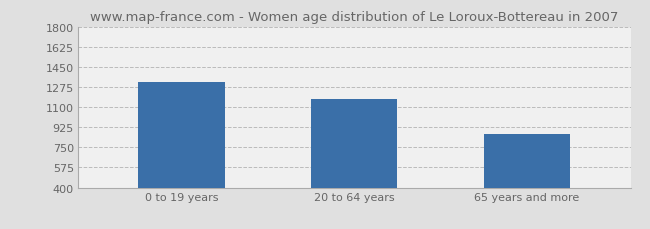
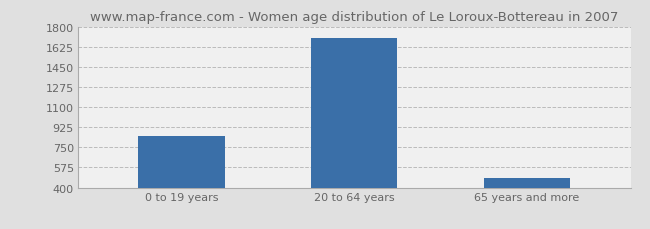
0 to 19 years: 1320 -> 850
20 to 64 years: 1170 -> 1700
65 years and more: 870 -> 480
